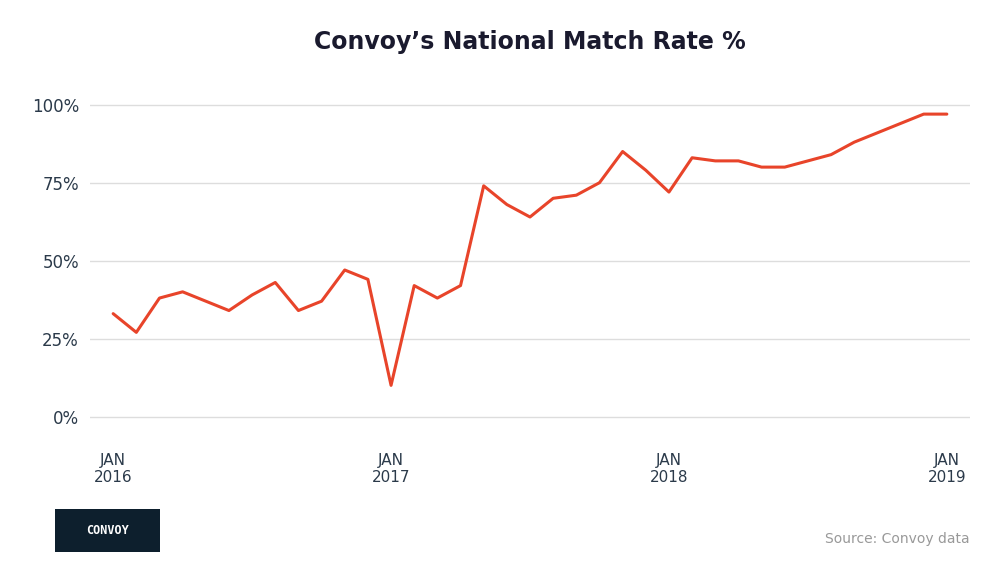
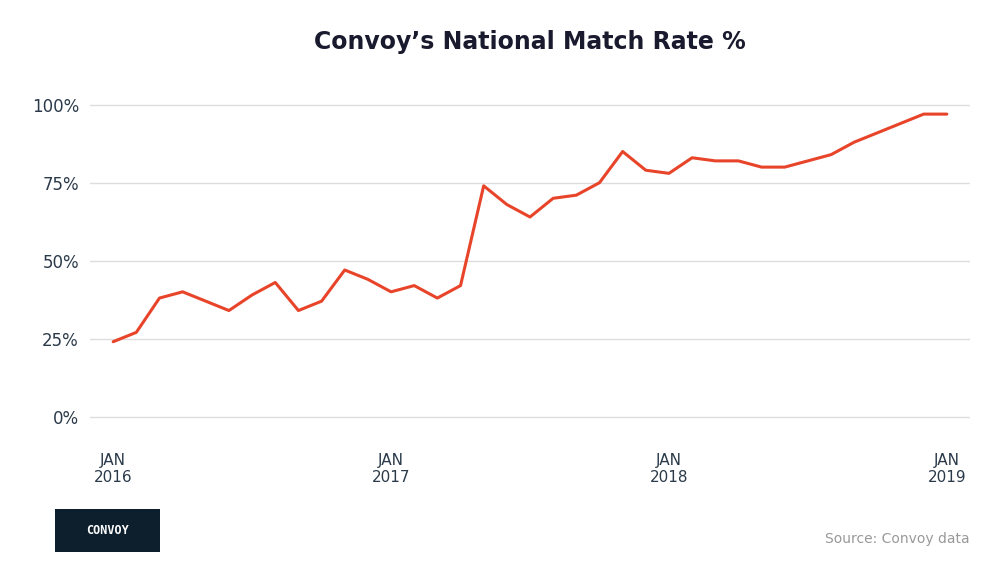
JAN 2016: 33% -> 24%
JAN 2017: 10% -> 40%
JAN 2018: 72% -> 78%
